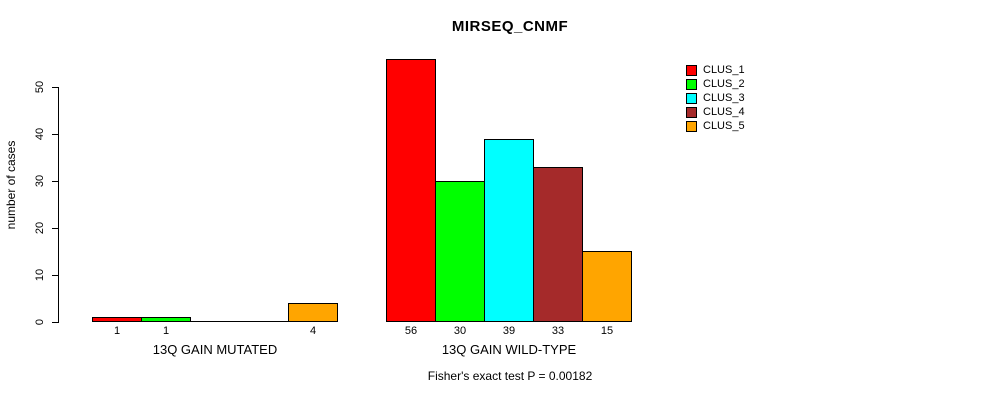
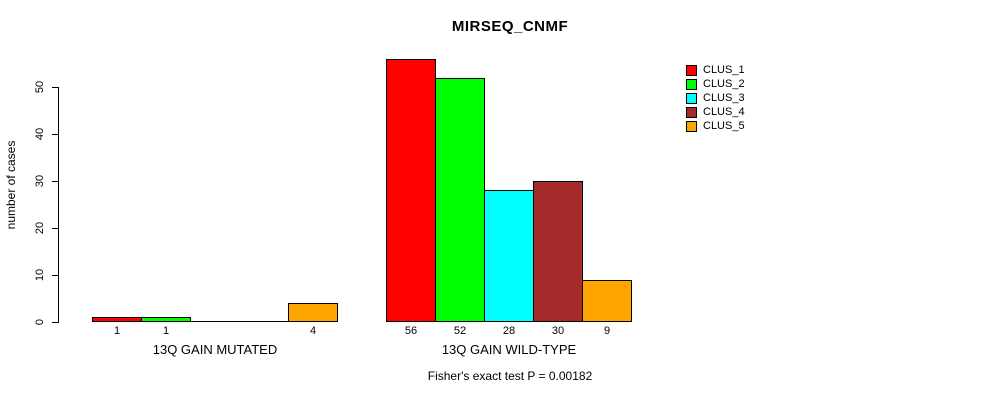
CLUS_2/13Q GAIN WILD-TYPE: 30 -> 52
CLUS_3/13Q GAIN WILD-TYPE: 39 -> 28
CLUS_4/13Q GAIN WILD-TYPE: 33 -> 30
CLUS_5/13Q GAIN WILD-TYPE: 15 -> 9
